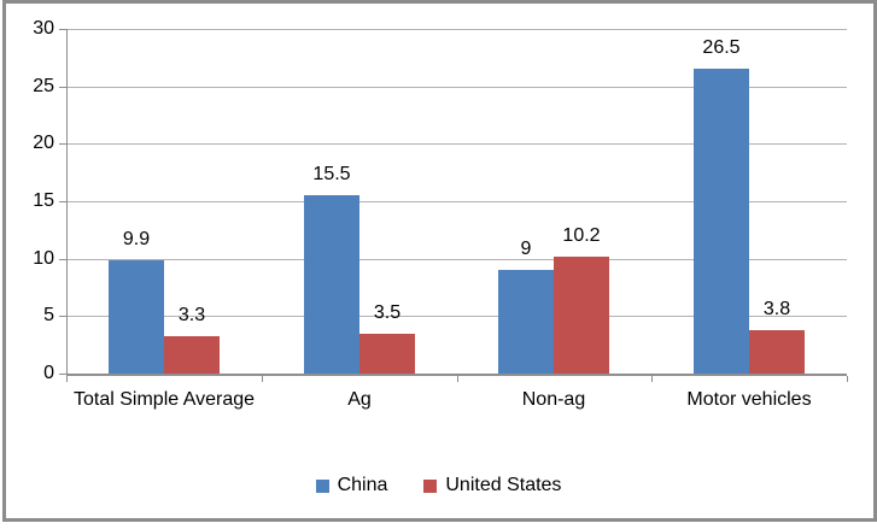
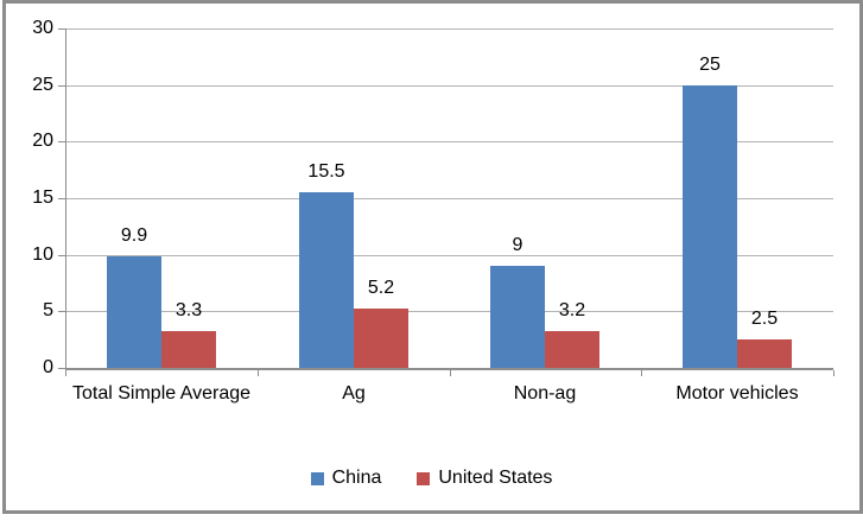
United States/Ag: 3.5 -> 5.2
United States/Non-ag: 10.2 -> 3.2
China/Motor vehicles: 26.5 -> 25
United States/Motor vehicles: 3.8 -> 2.5
